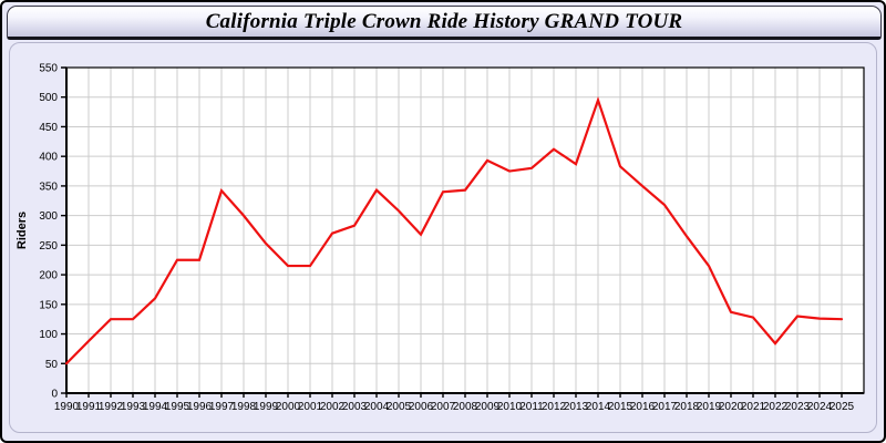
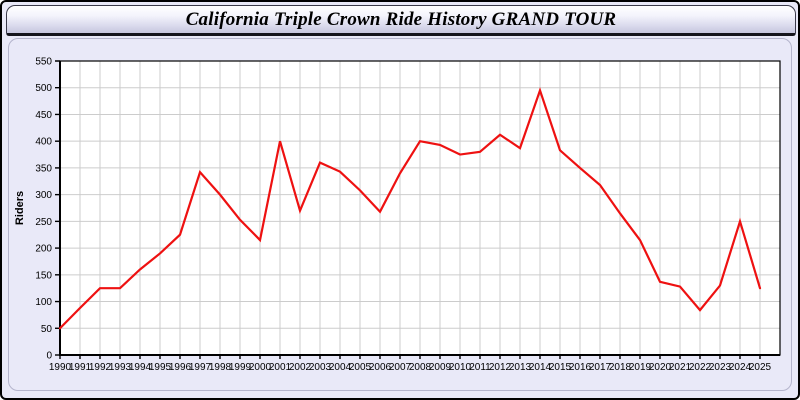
1995: 220 -> 190
2001: 220 -> 400
2003: 280 -> 360
2008: 340 -> 400
2024: 130 -> 250
